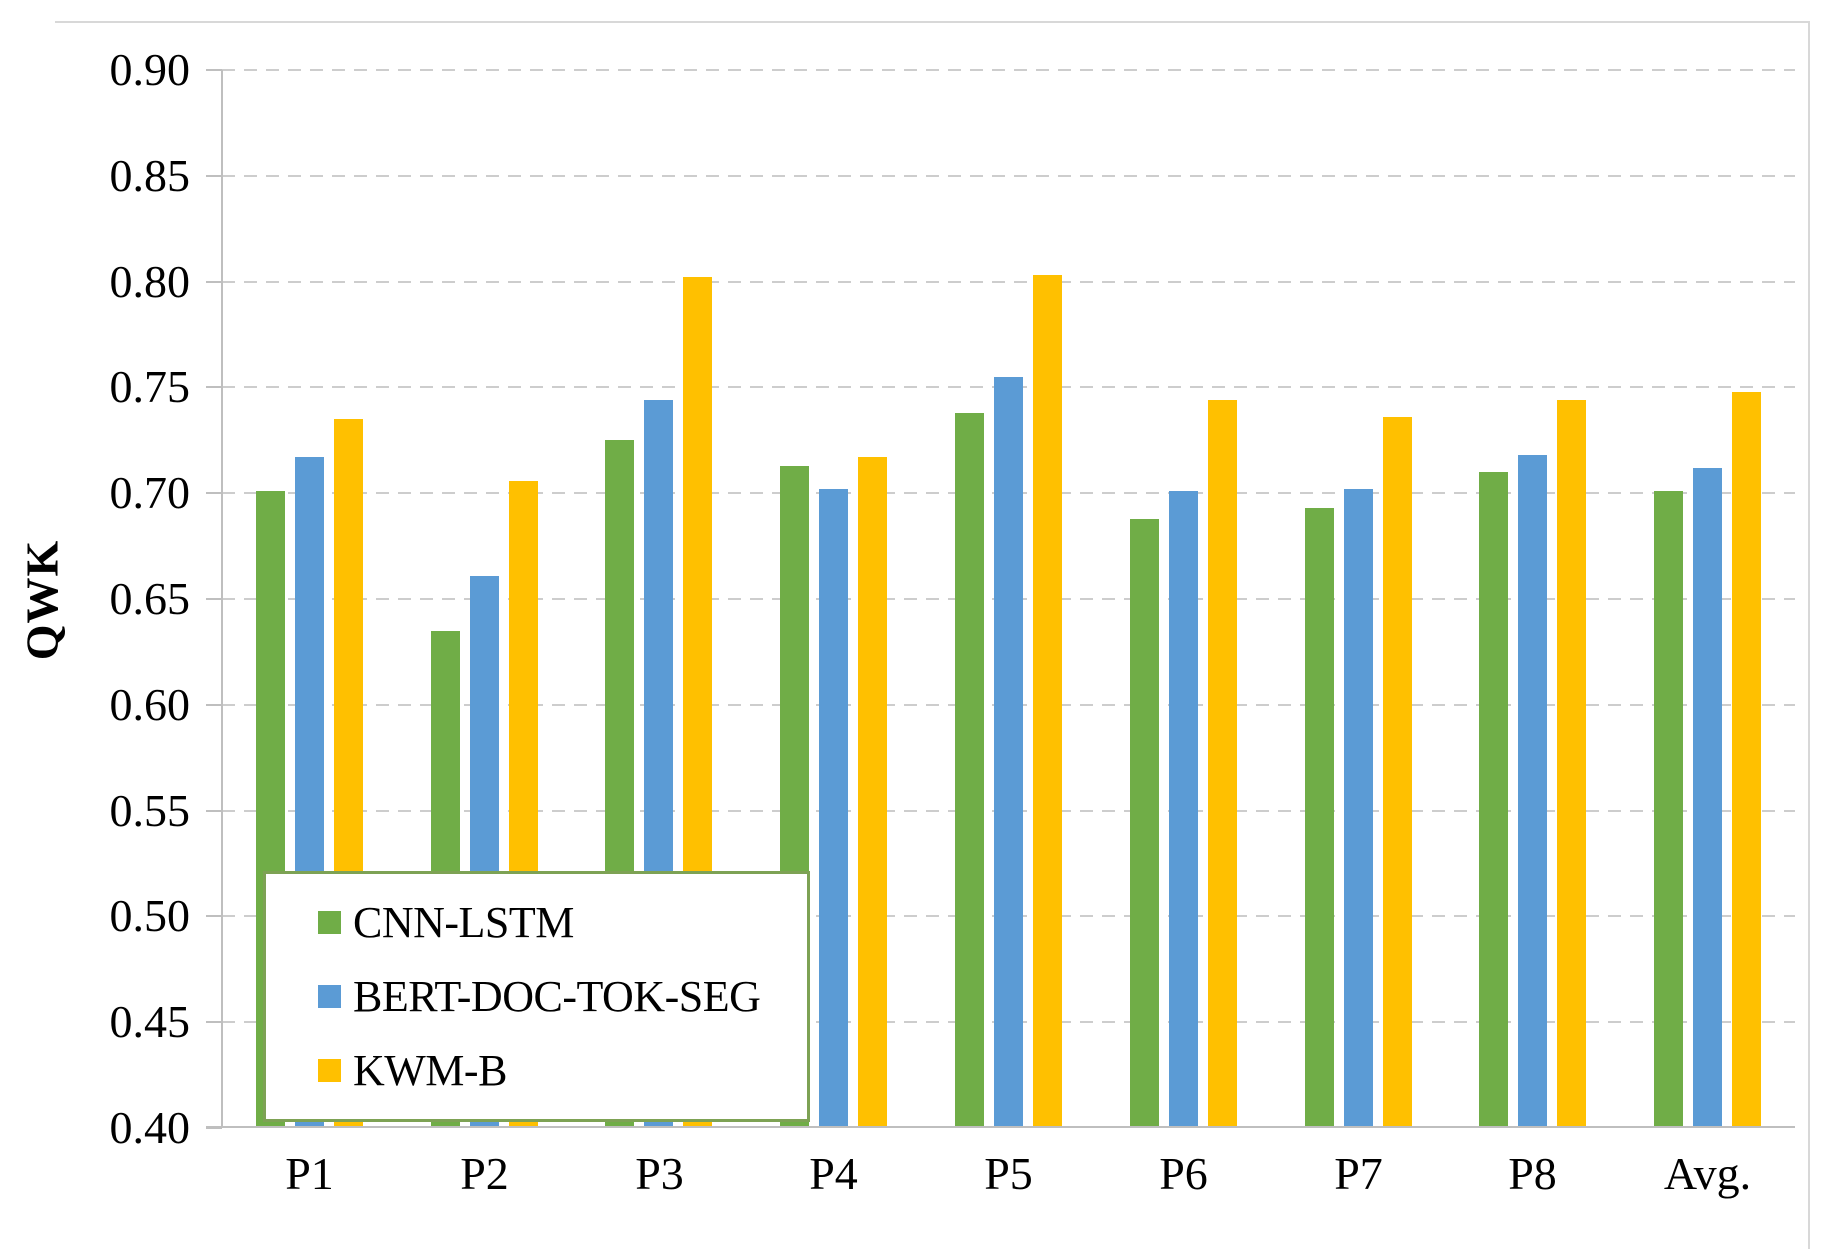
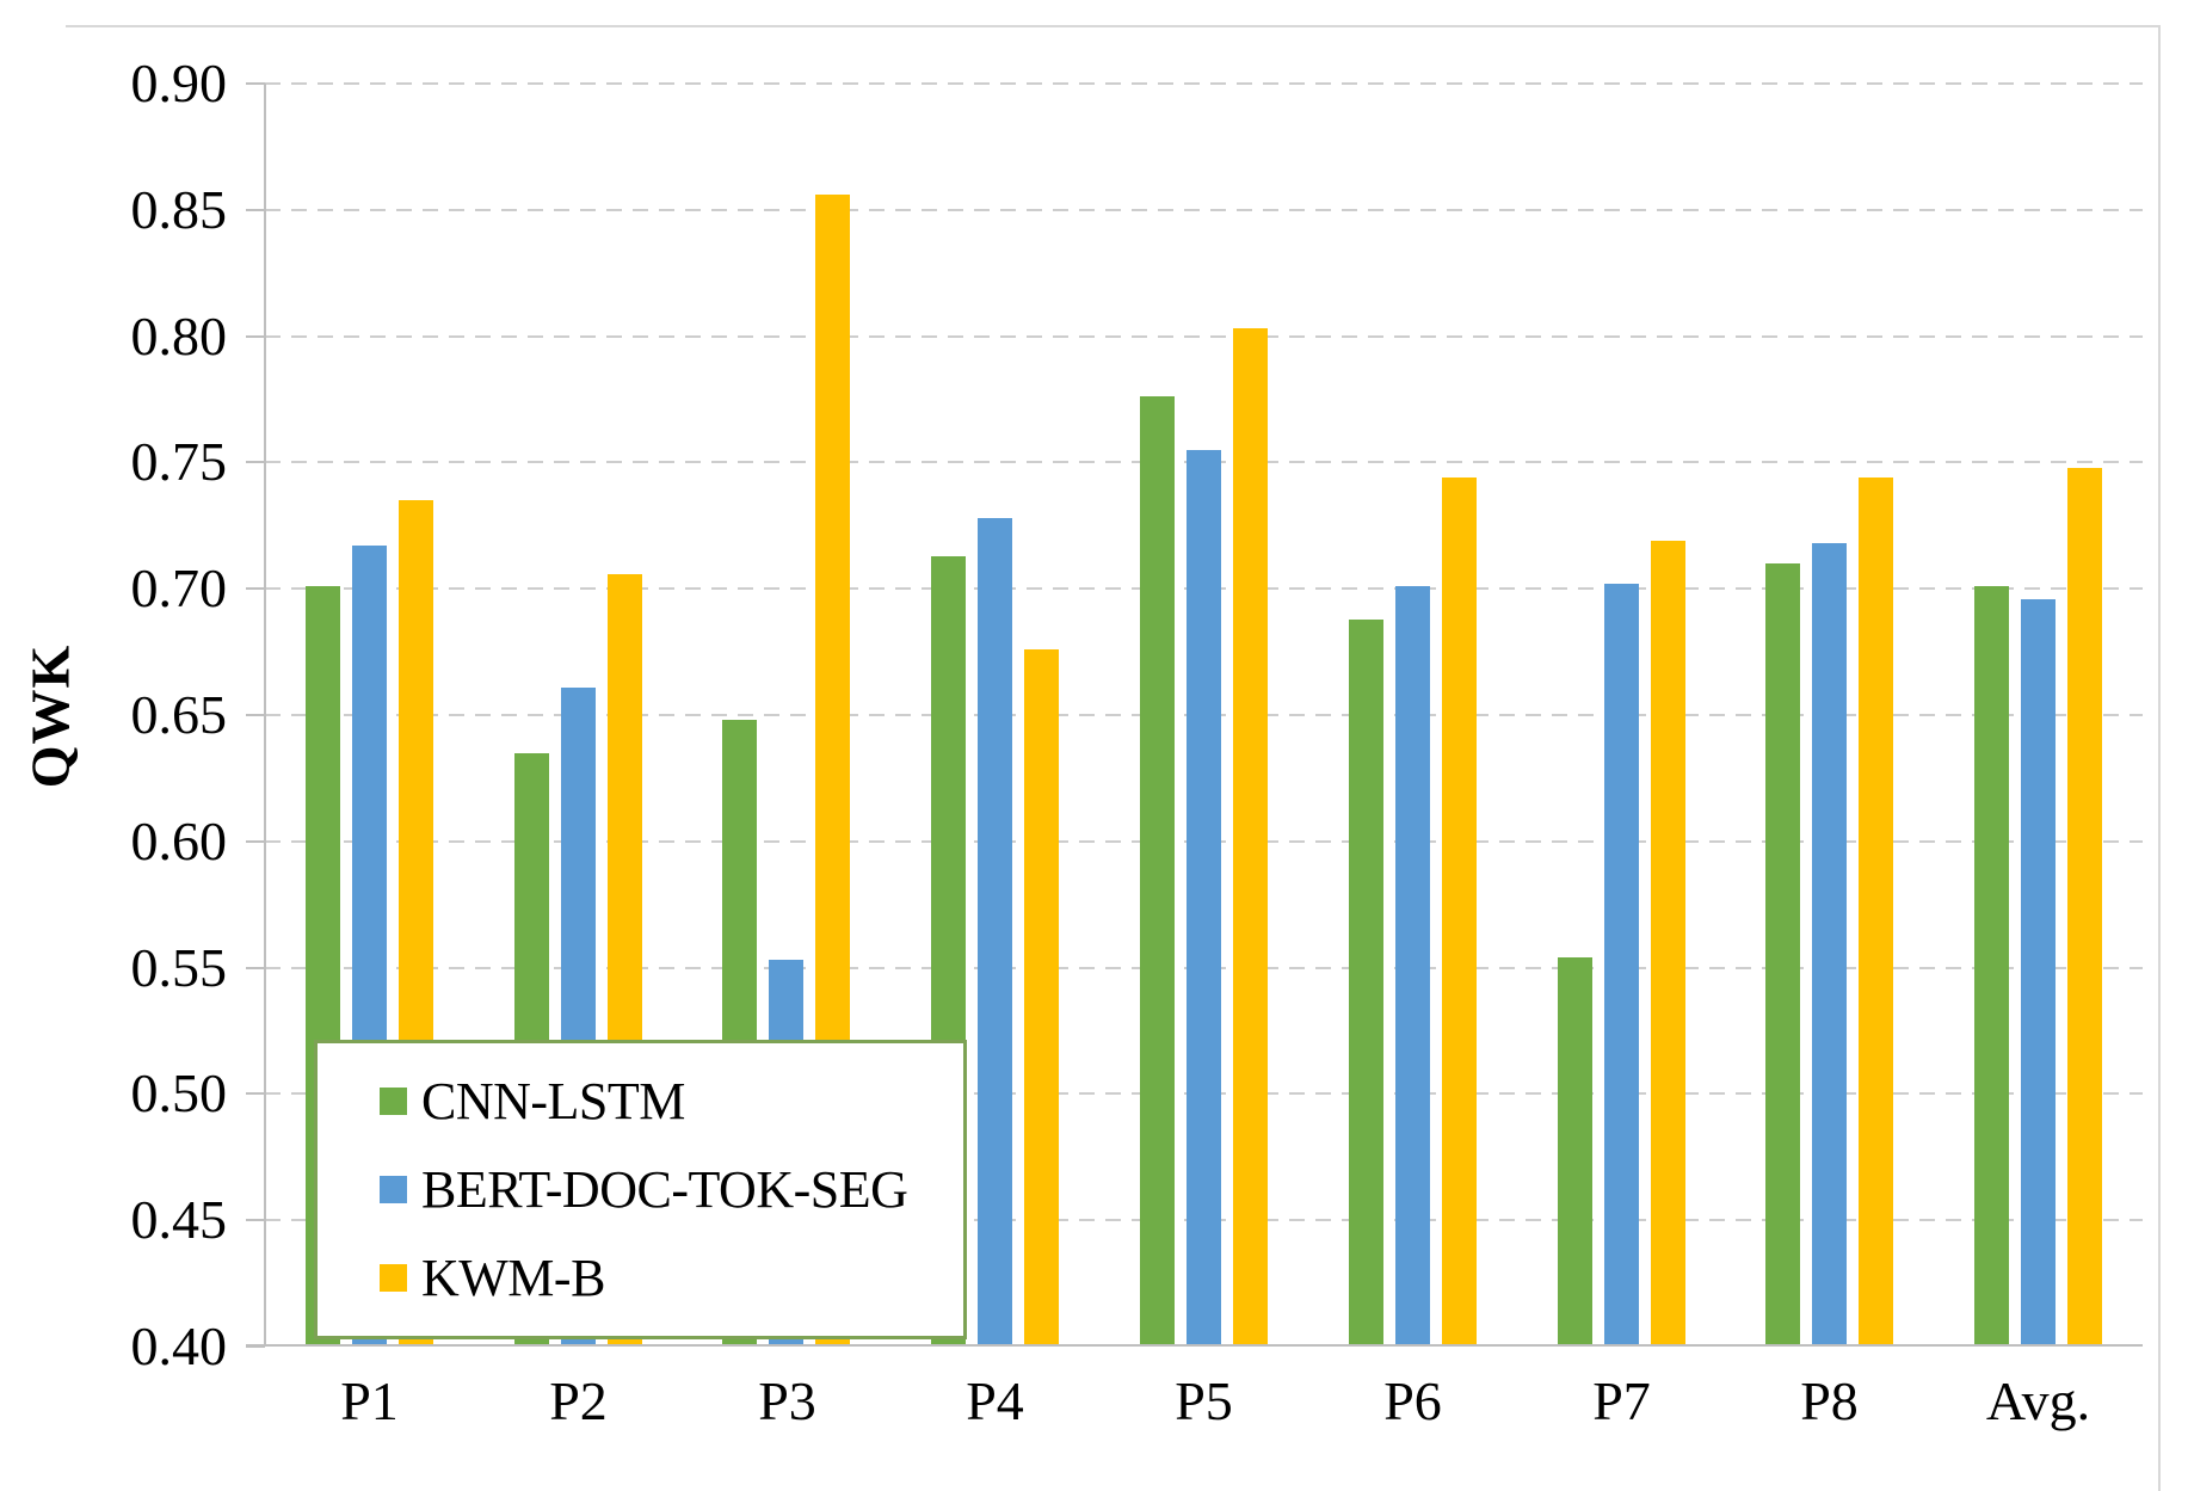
CNN-LSTM/P3: 0.725 -> 0.648
BERT-DOC-TOK-SEG/P3: 0.744 -> 0.553
KWM-B/P3: 0.802 -> 0.856
BERT-DOC-TOK-SEG/P4: 0.702 -> 0.728
KWM-B/P4: 0.717 -> 0.676
CNN-LSTM/P5: 0.738 -> 0.776
CNN-LSTM/P7: 0.693 -> 0.554
KWM-B/P7: 0.736 -> 0.719
BERT-DOC-TOK-SEG/Avg.: 0.712 -> 0.696
